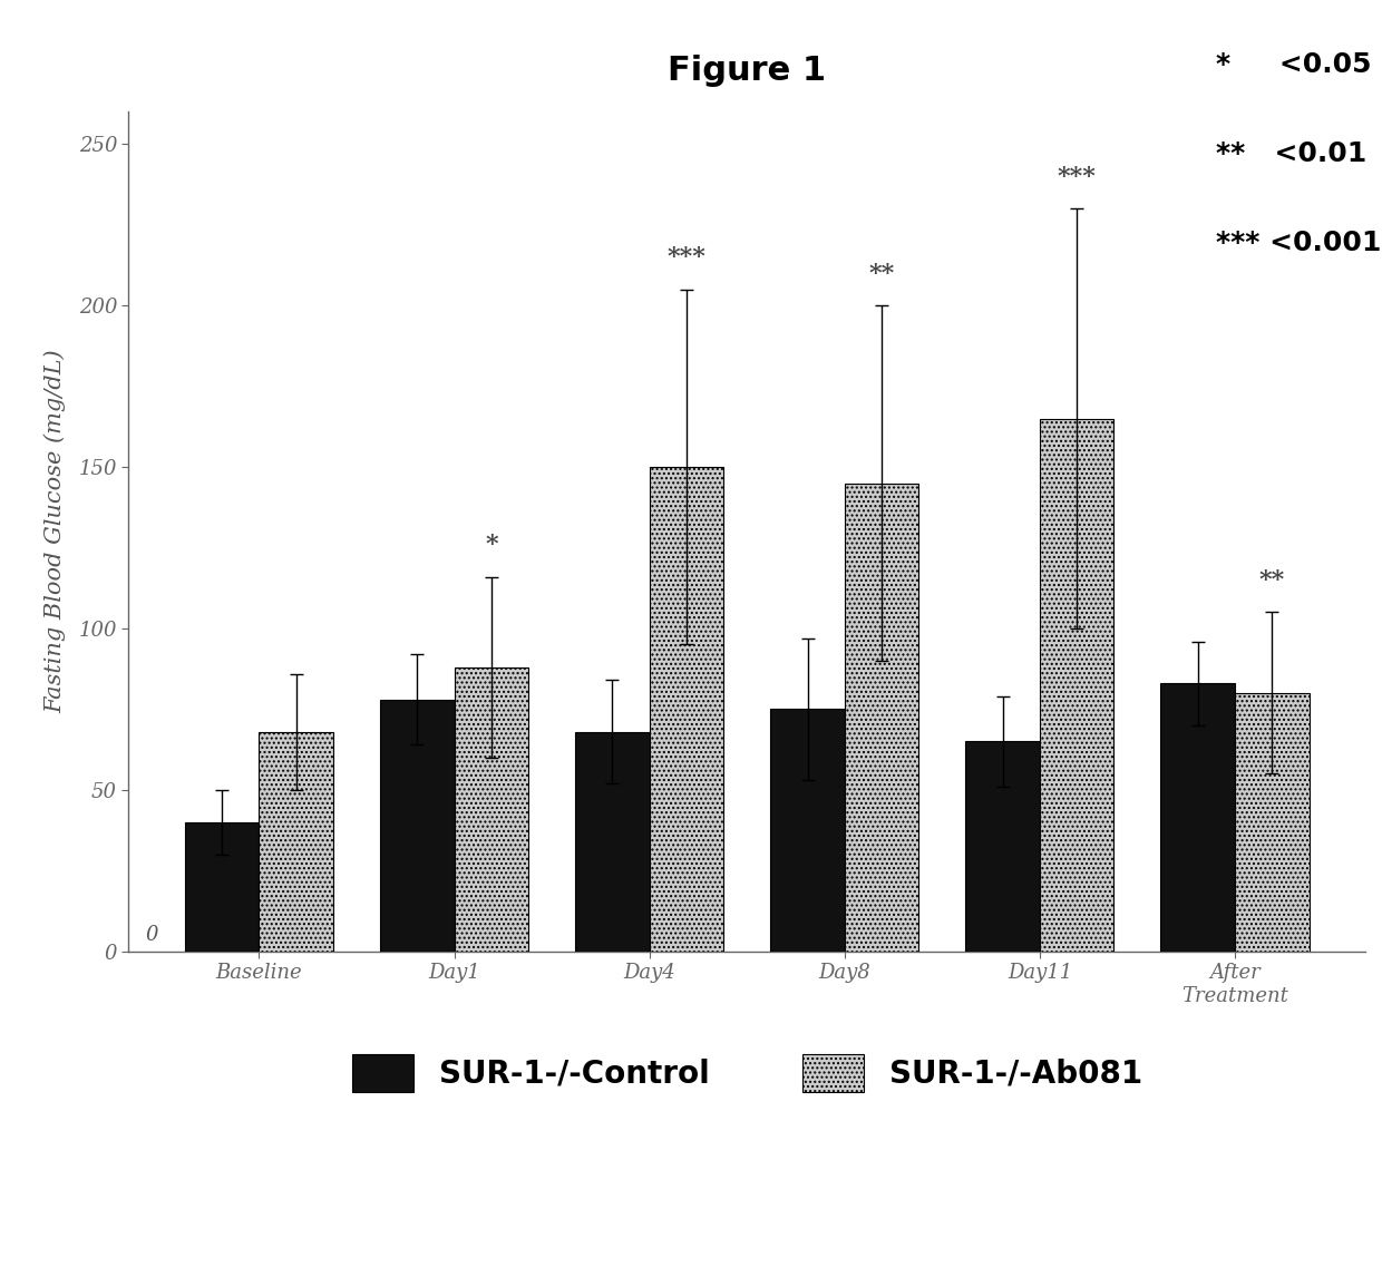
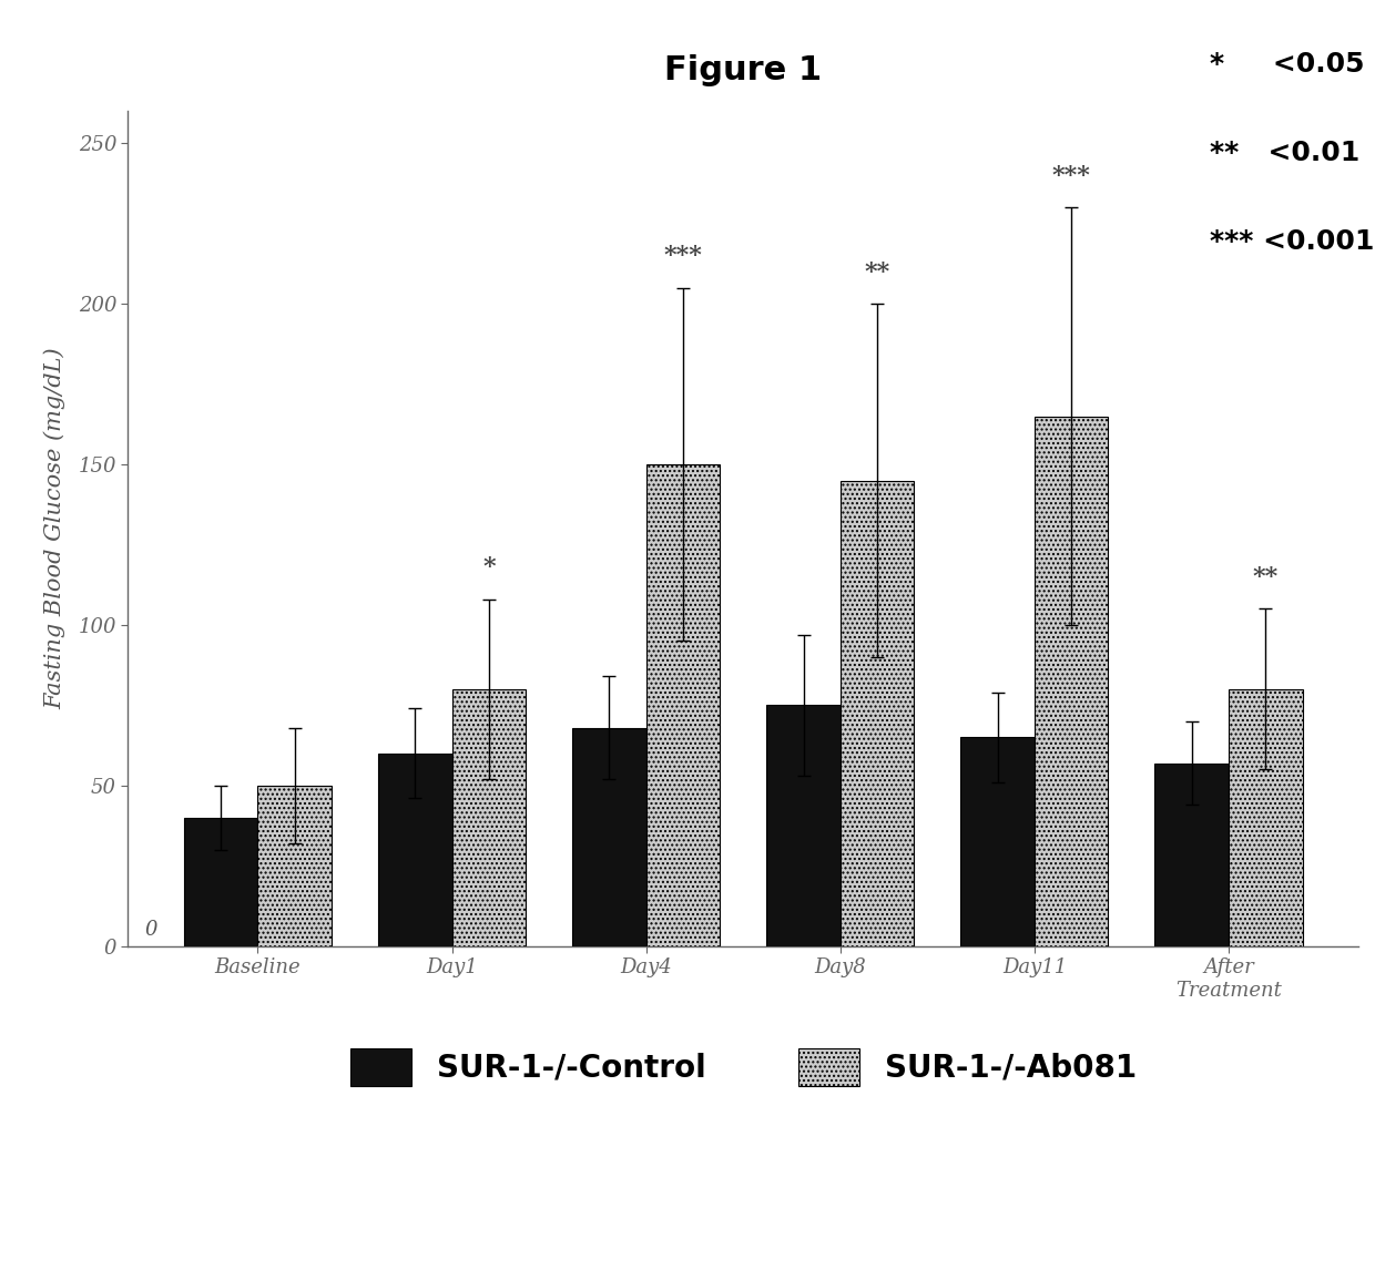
SUR-1-/-Ab081/Baseline: 68 -> 50
SUR-1-/-Control/Day1: 78 -> 60
SUR-1-/-Ab081/Day1: 88 -> 80
SUR-1-/-Control/After Treatment: 83 -> 57
